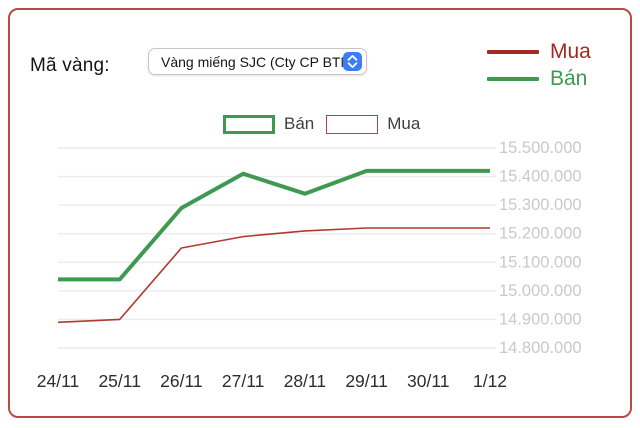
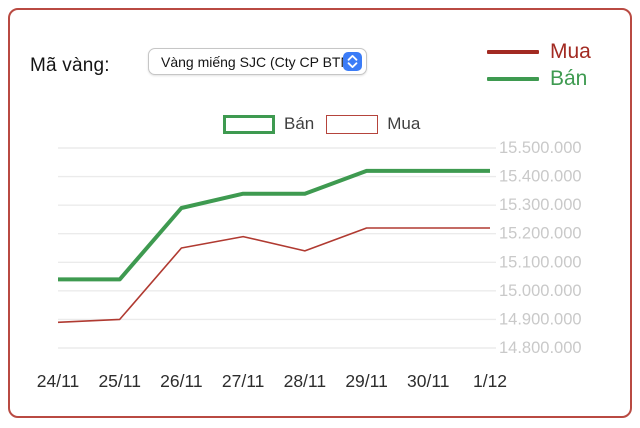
Bán/27/11: 15410000 -> 15340000
Mua/28/11: 15210000 -> 15140000
